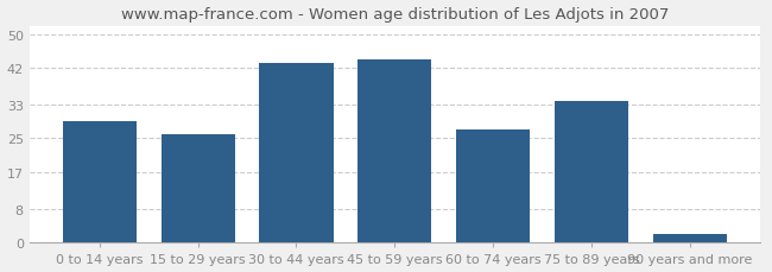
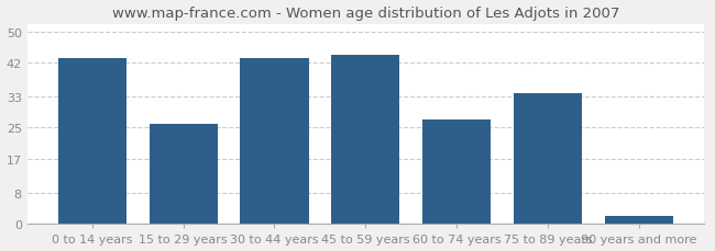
0 to 14 years: 29 -> 43
